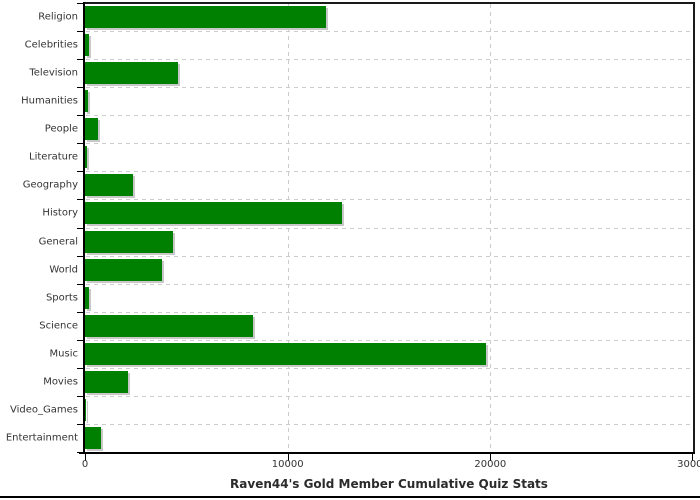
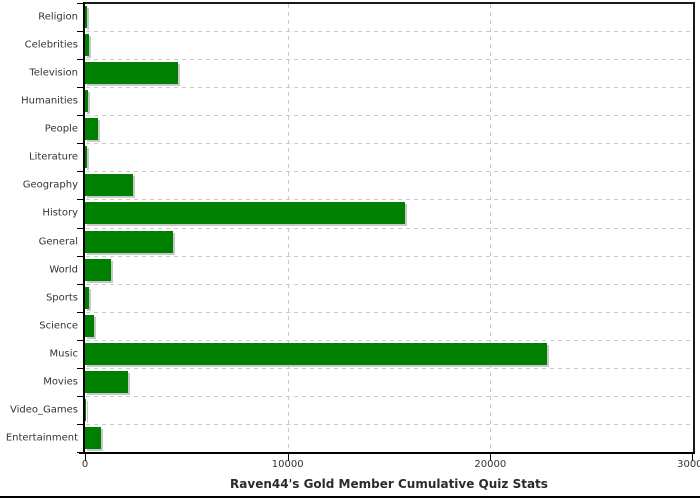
Religion: 11900 -> 100
History: 12700 -> 15800
World: 3800 -> 1300
Science: 8300 -> 400
Music: 19800 -> 22800
